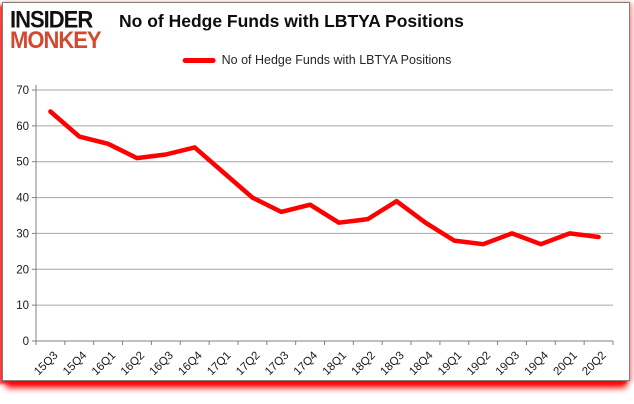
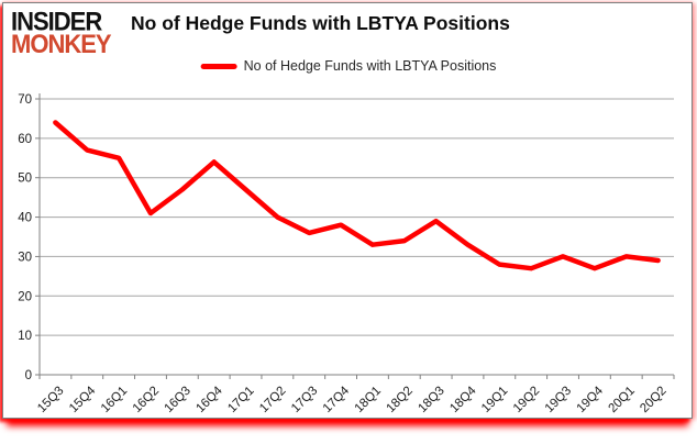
16Q2: 51 -> 41
16Q3: 52 -> 47
